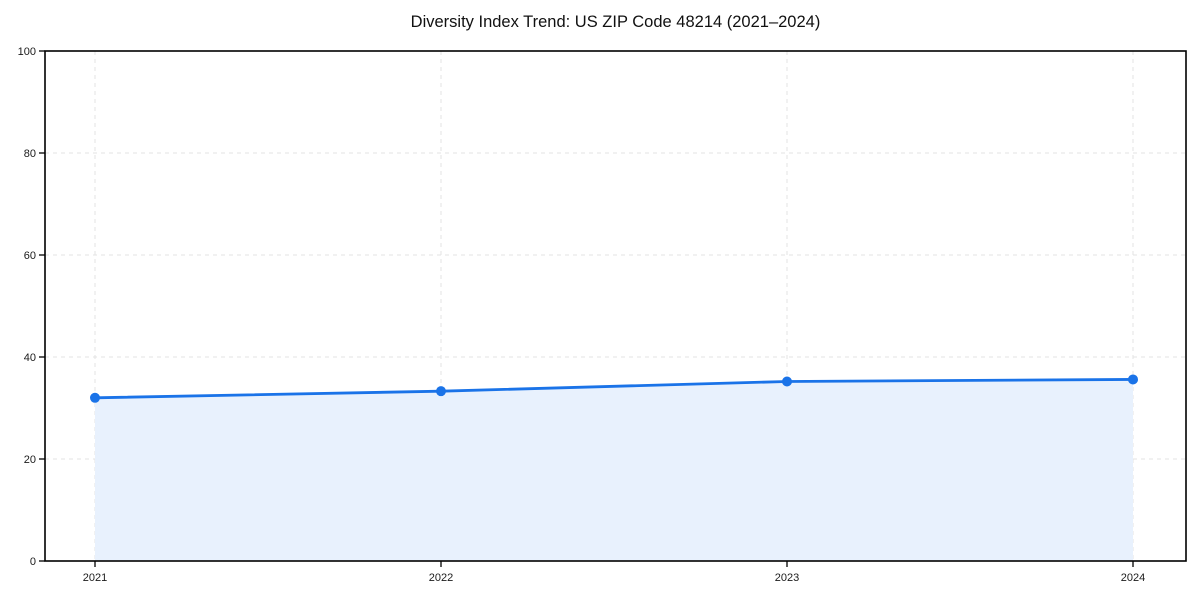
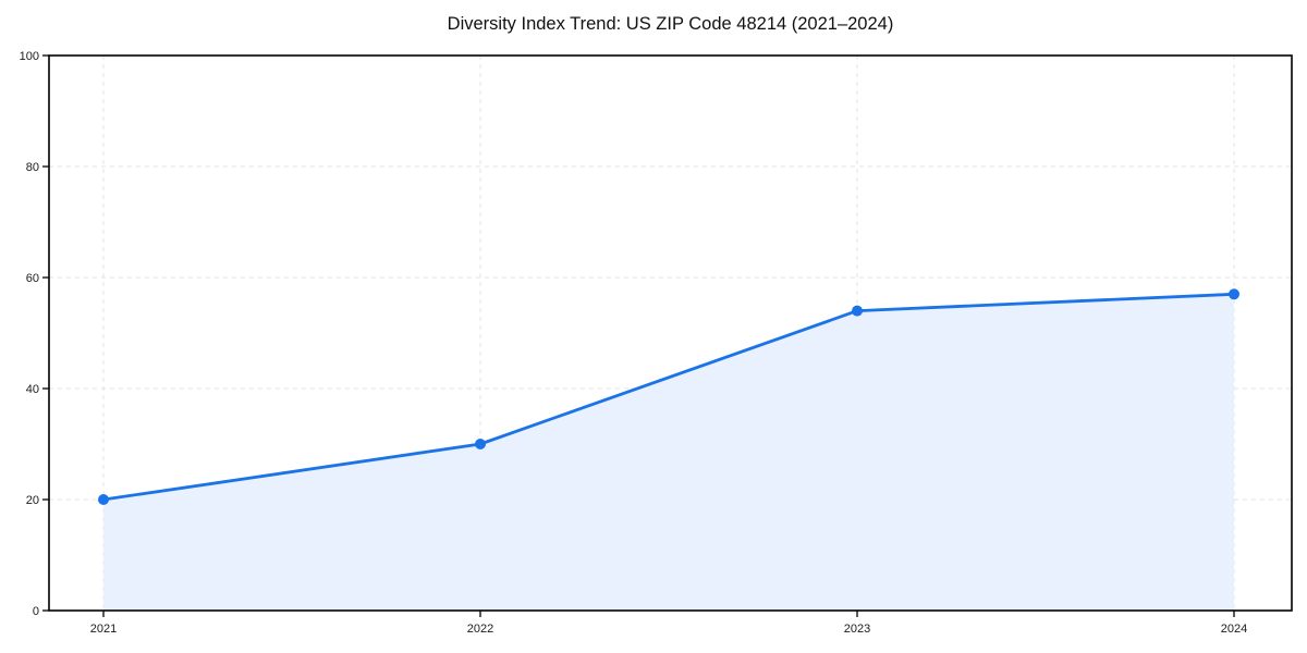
2021: 32 -> 20
2022: 33 -> 30
2023: 35 -> 54
2024: 36 -> 57
